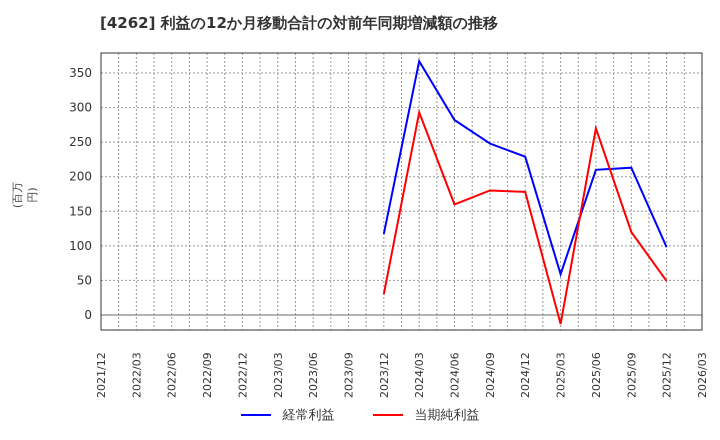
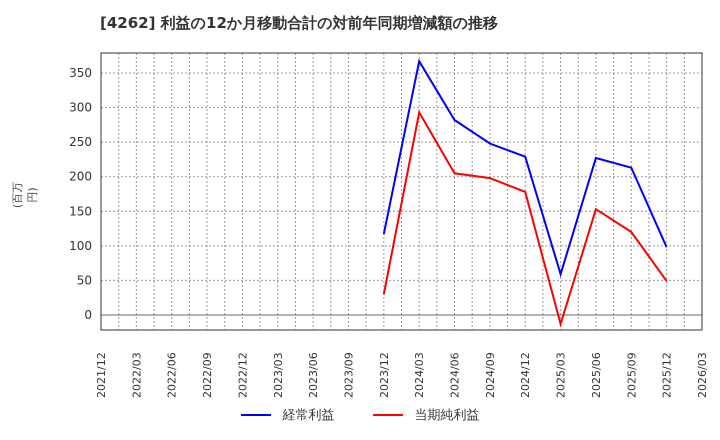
当期純利益/2024/06: 160 -> 200
当期純利益/2024/09: 180 -> 200
経常利益/2025/06: 210 -> 230
当期純利益/2025/06: 270 -> 150
